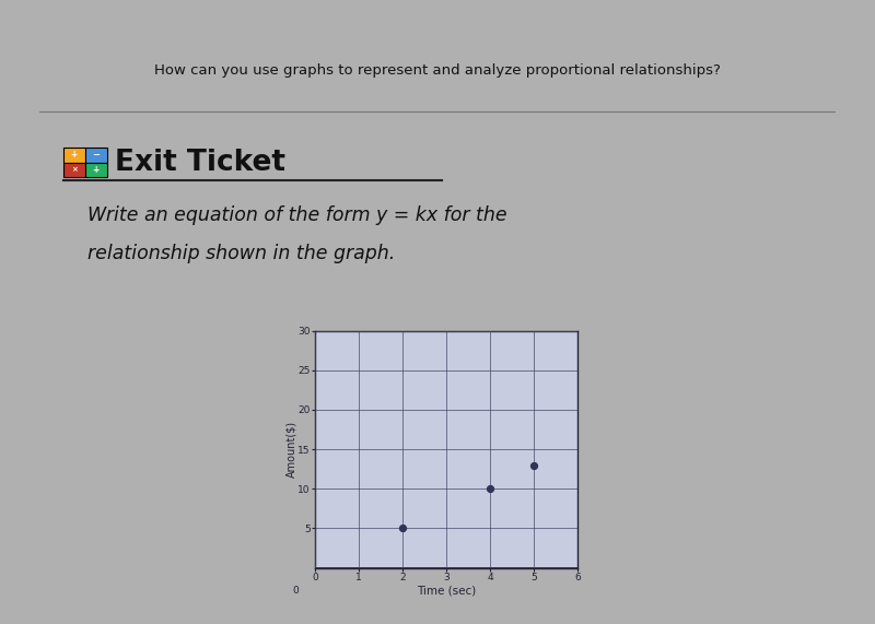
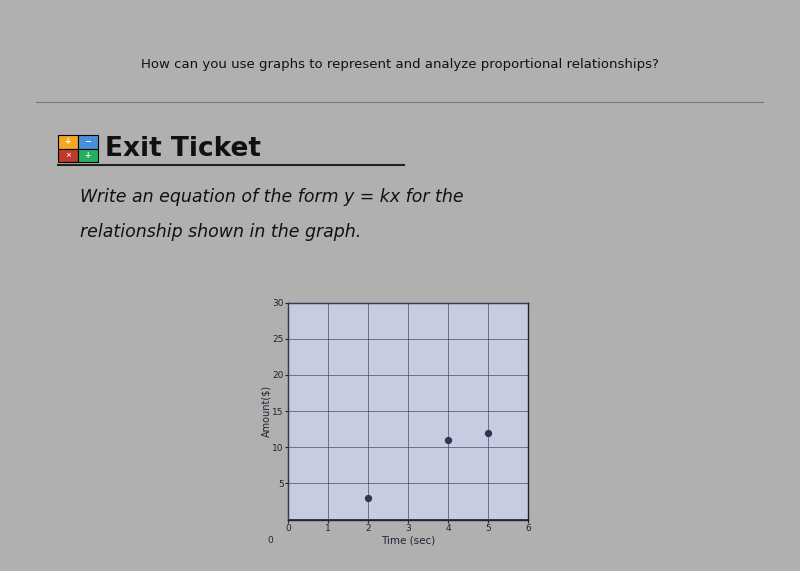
2: 5 -> 3
4: 10 -> 11
5: 13 -> 12
